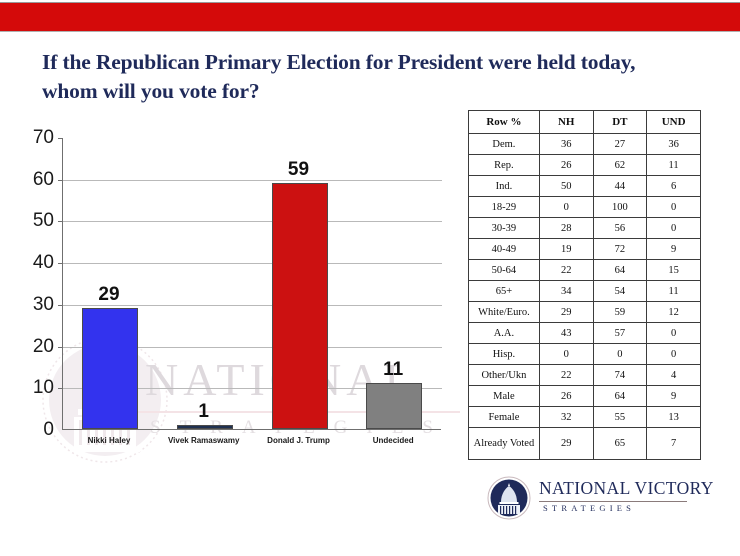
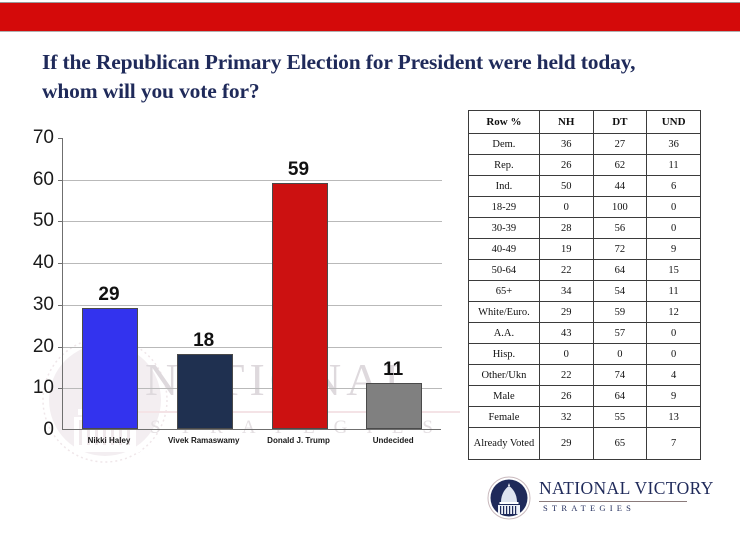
Vivek Ramaswamy: 1 -> 18
